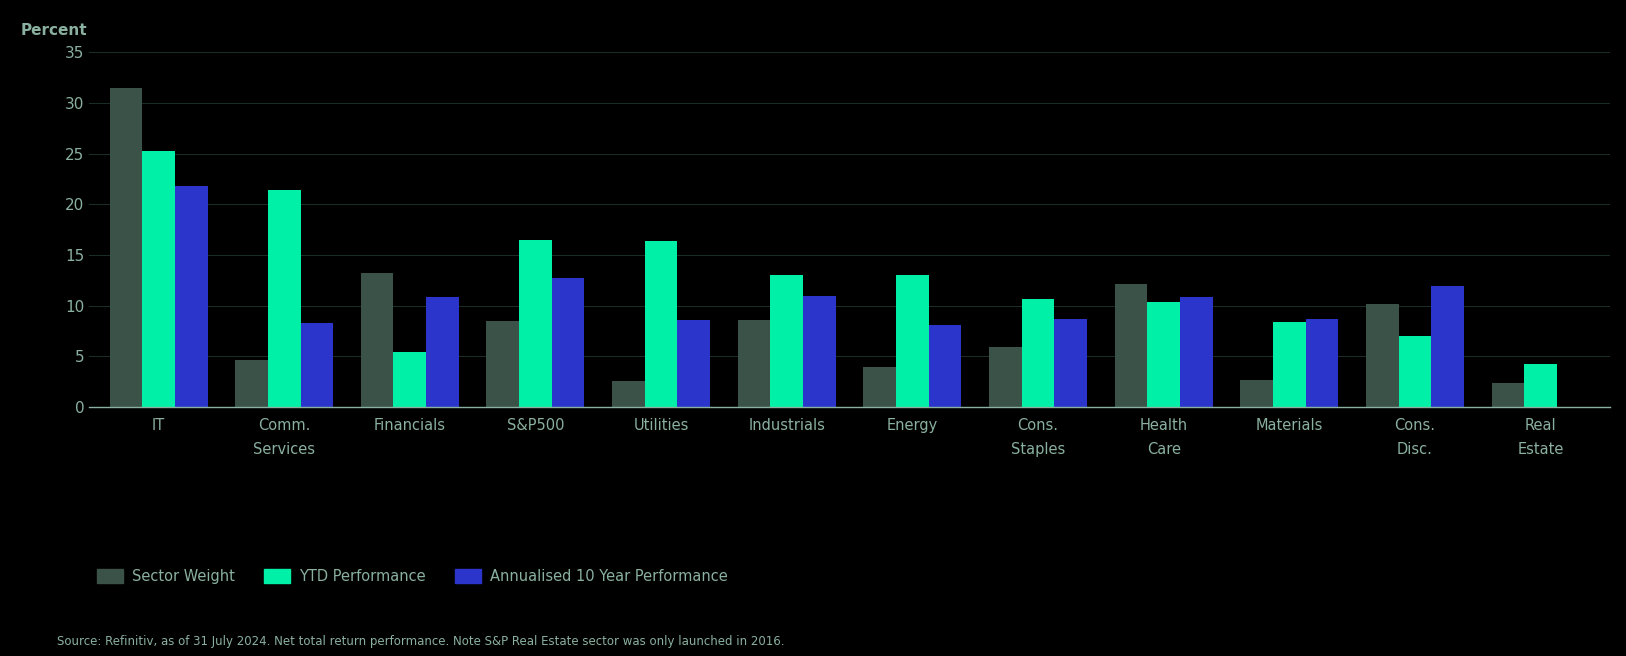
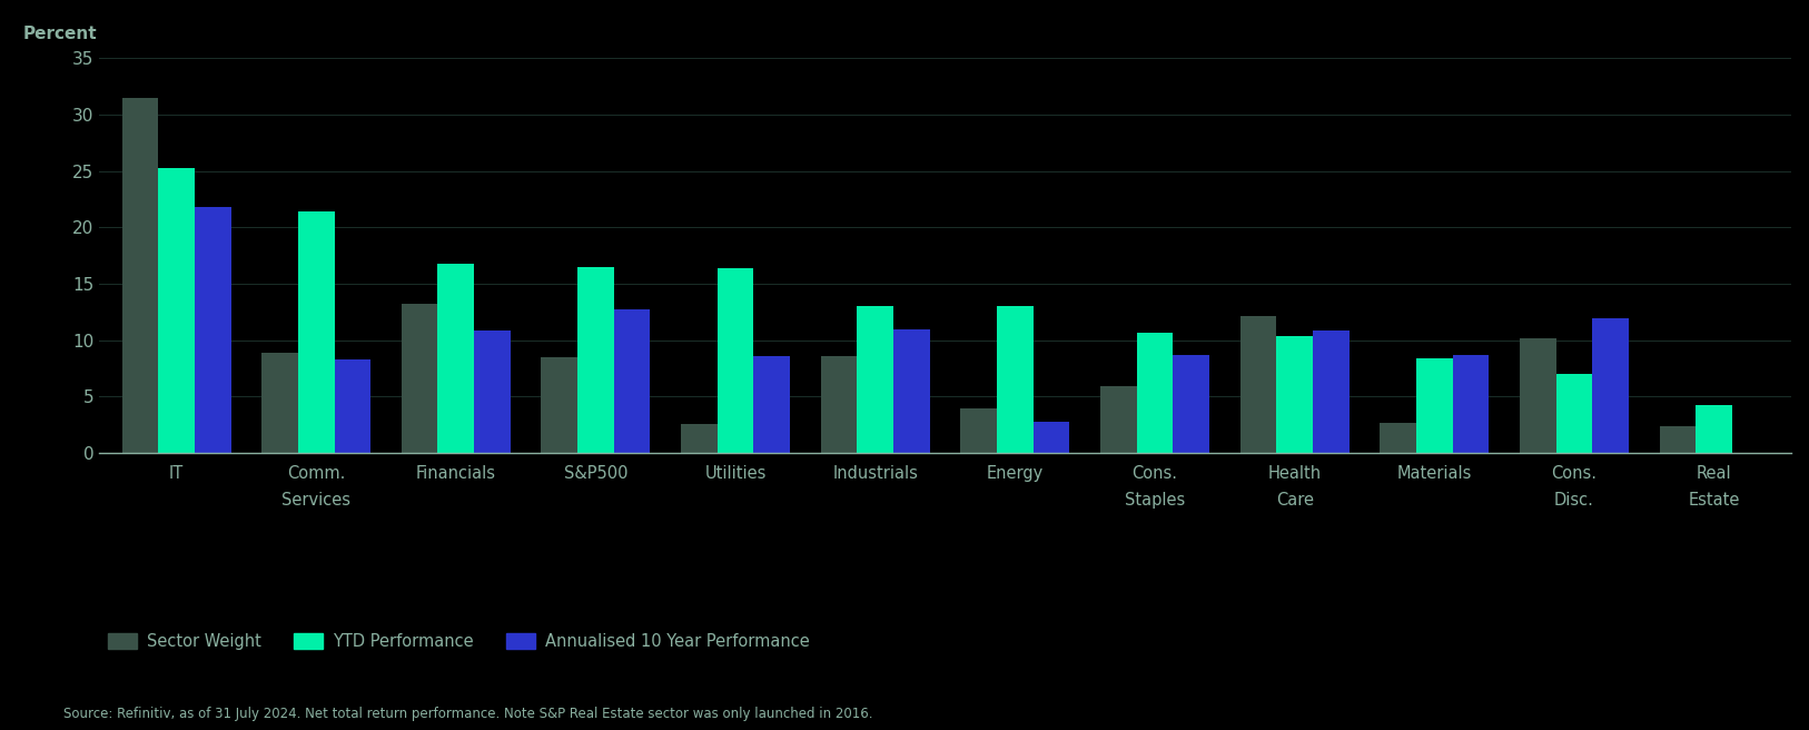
Sector Weight/Comm. Services: 4.6 -> 8.9
YTD Performance/Financials: 5.4 -> 16.8
Annualised 10 Year Performance/Energy: 8.1 -> 2.7
